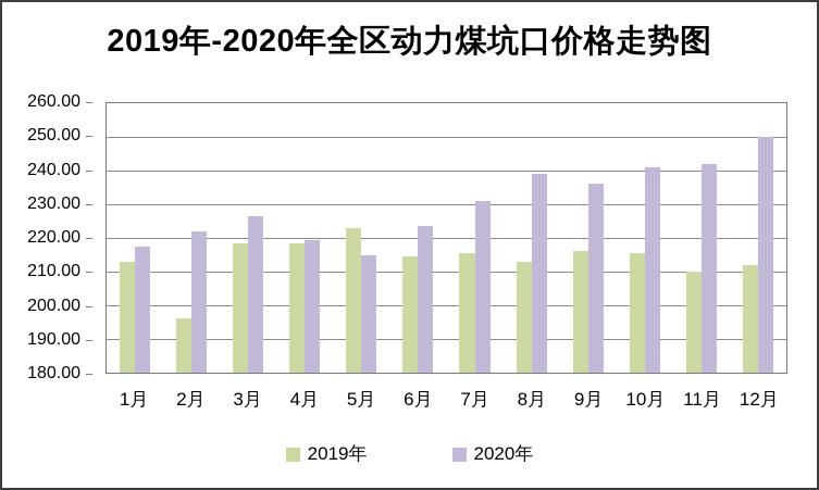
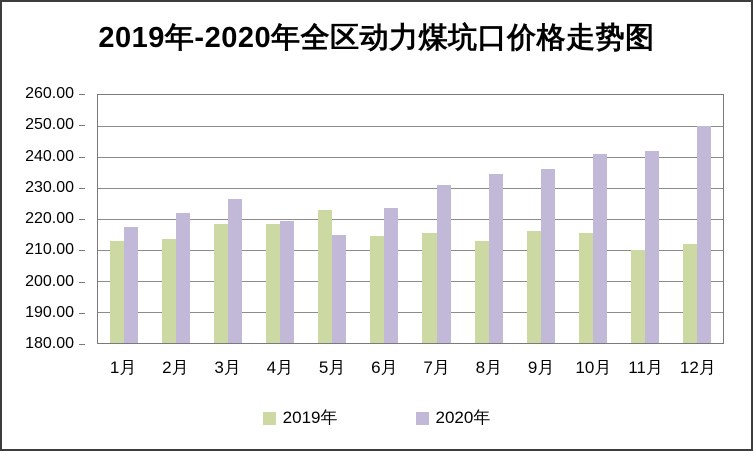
2019年/2月: 196 -> 214
2020年/8月: 239 -> 234
